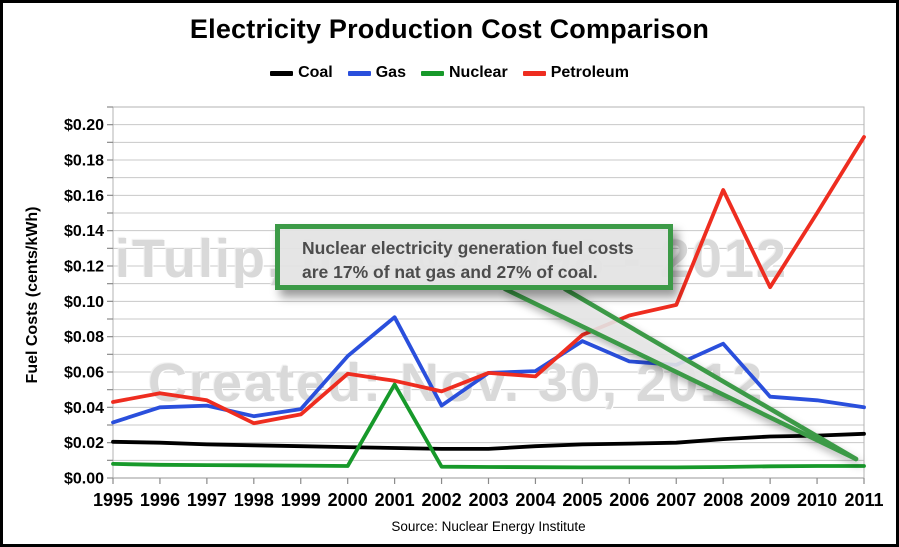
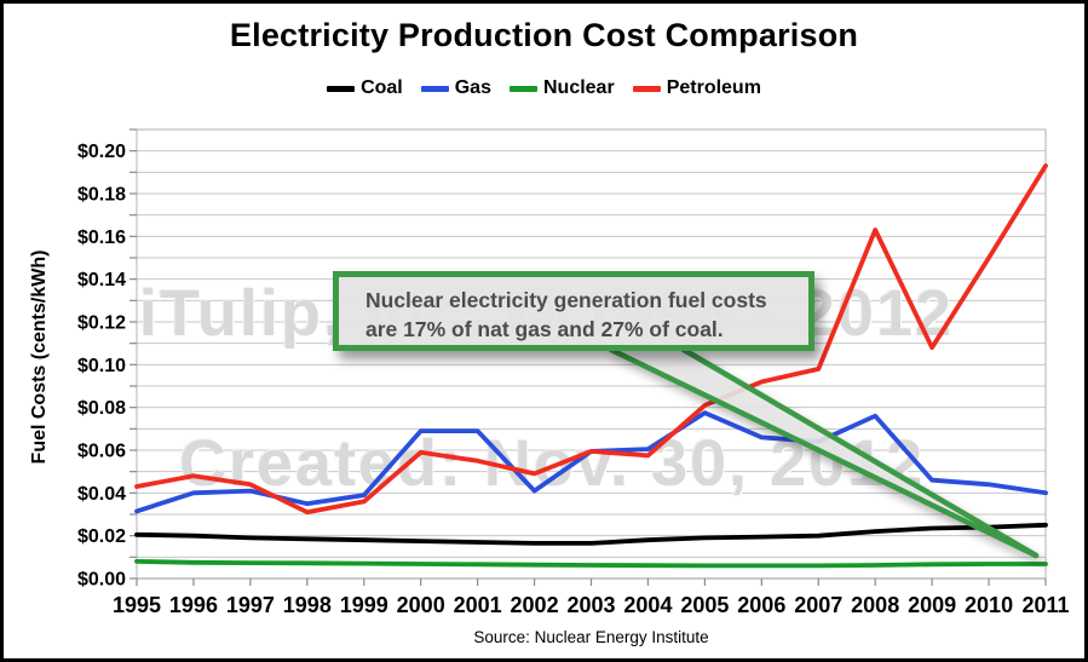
Gas/2001: $0.091 -> $0.069
Nuclear/2001: $0.053 -> $0.007
